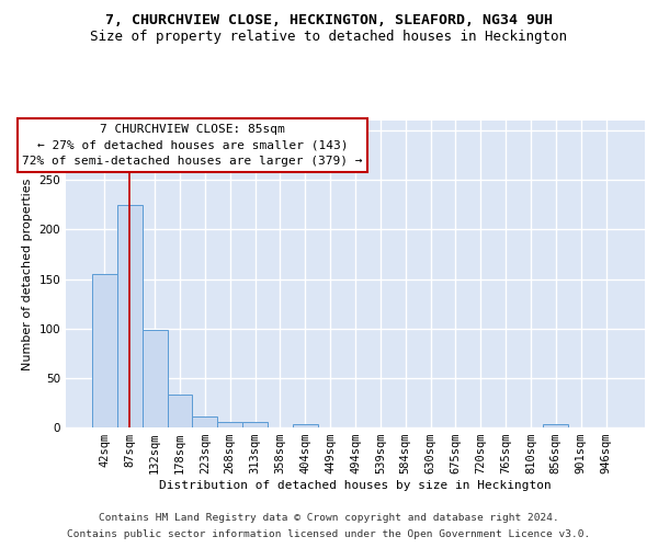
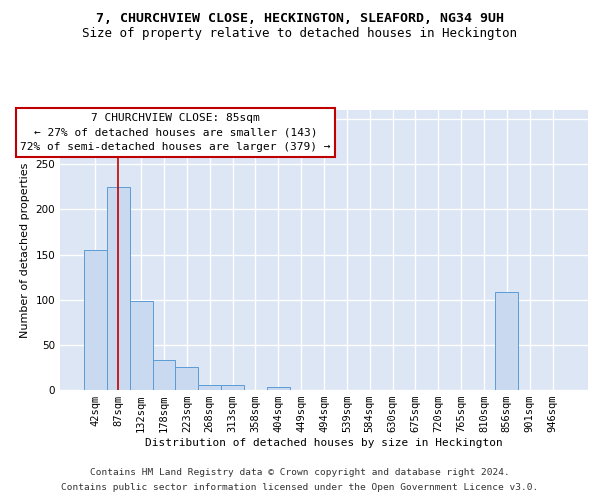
223sqm: 11 -> 26
856sqm: 3 -> 108
